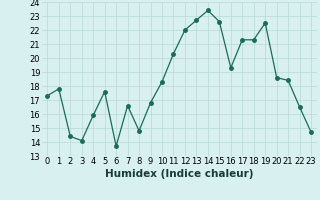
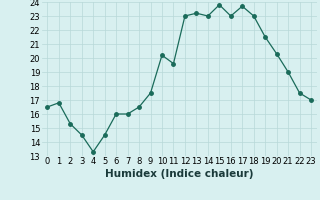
0: 17.3 -> 16.5
1: 17.8 -> 16.8
2: 14.4 -> 15.3
3: 14.1 -> 14.5
4: 15.9 -> 13.3
5: 17.6 -> 14.5
6: 13.7 -> 16.0
7: 16.6 -> 16.0
8: 14.8 -> 16.5
9: 16.8 -> 17.5
10: 18.3 -> 20.2
11: 20.3 -> 19.6
12: 22.0 -> 23.0
13: 22.7 -> 23.2
14: 23.4 -> 23.0
15: 22.6 -> 23.8
16: 19.3 -> 23.0
17: 21.3 -> 23.7
18: 21.3 -> 23.0
19: 22.5 -> 21.5
20: 18.6 -> 20.3
21: 18.4 -> 19.0
22: 16.5 -> 17.5
23: 14.7 -> 17.0
